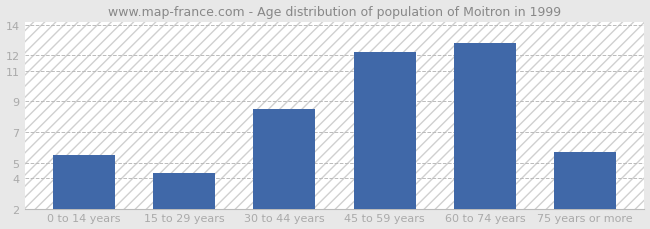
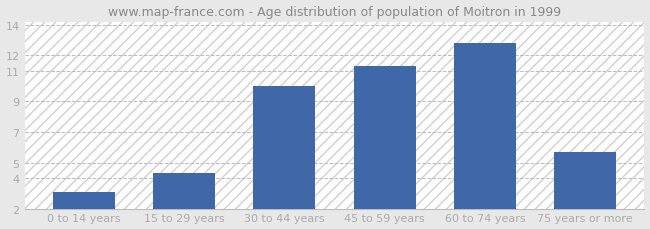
0 to 14 years: 5.5 -> 3.1
30 to 44 years: 8.5 -> 10.0
45 to 59 years: 12.2 -> 11.3
